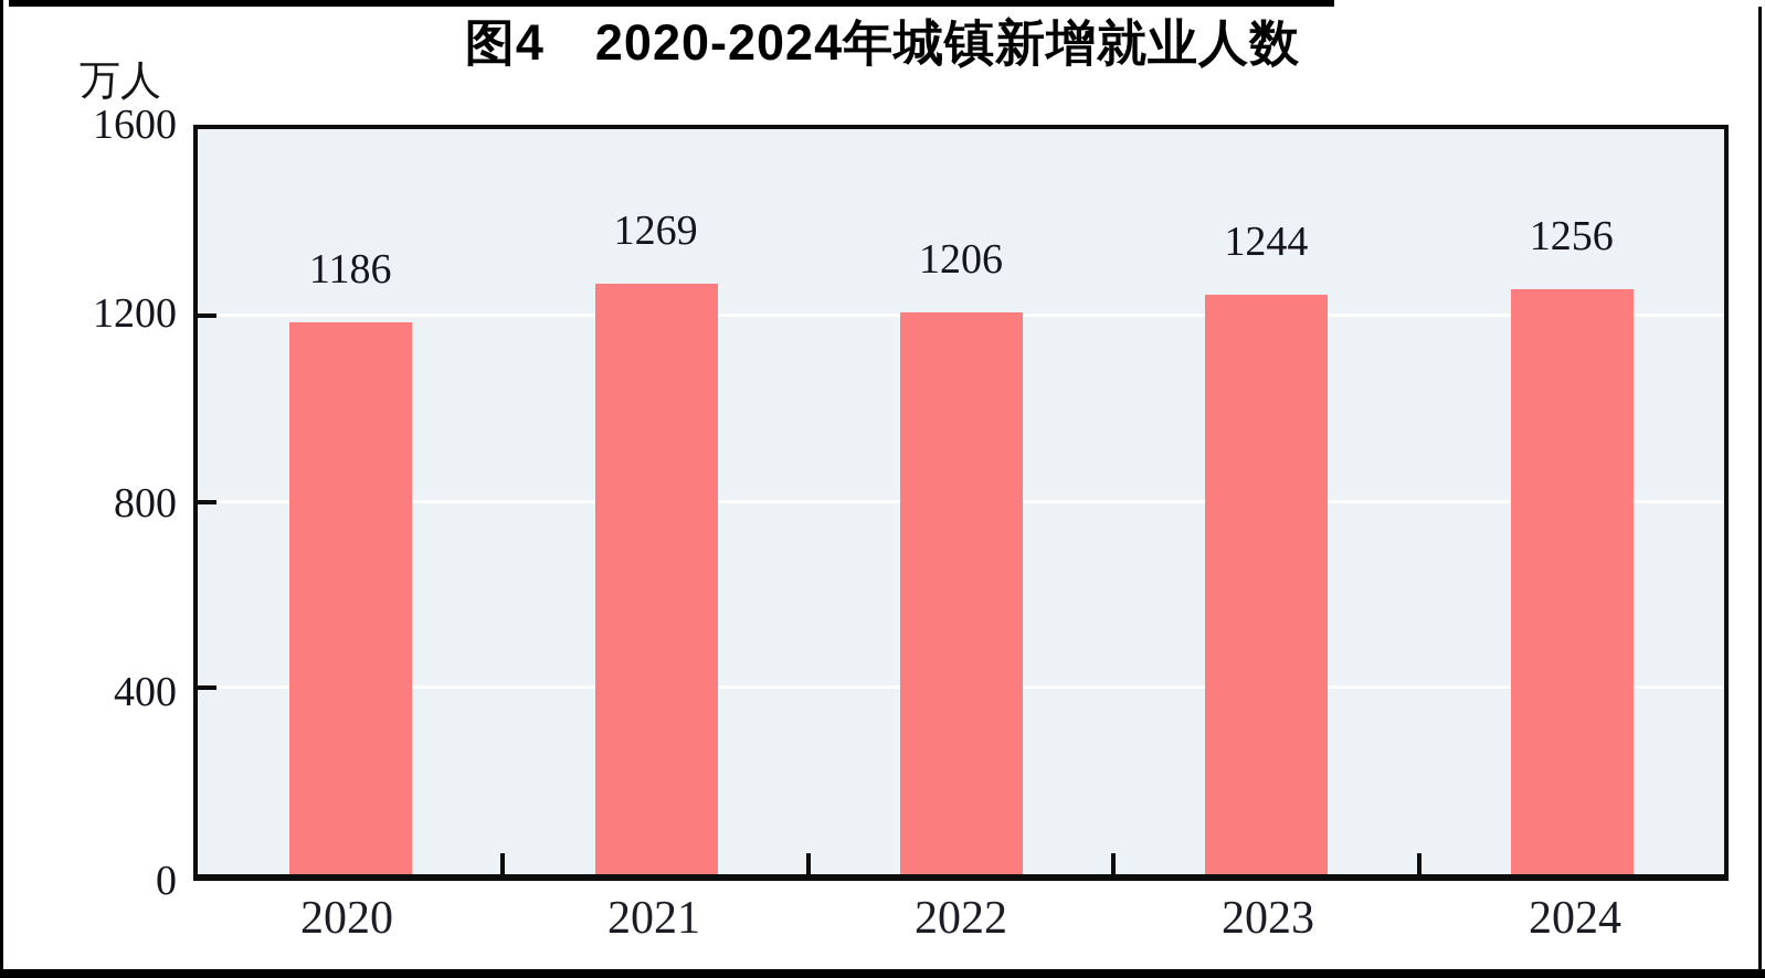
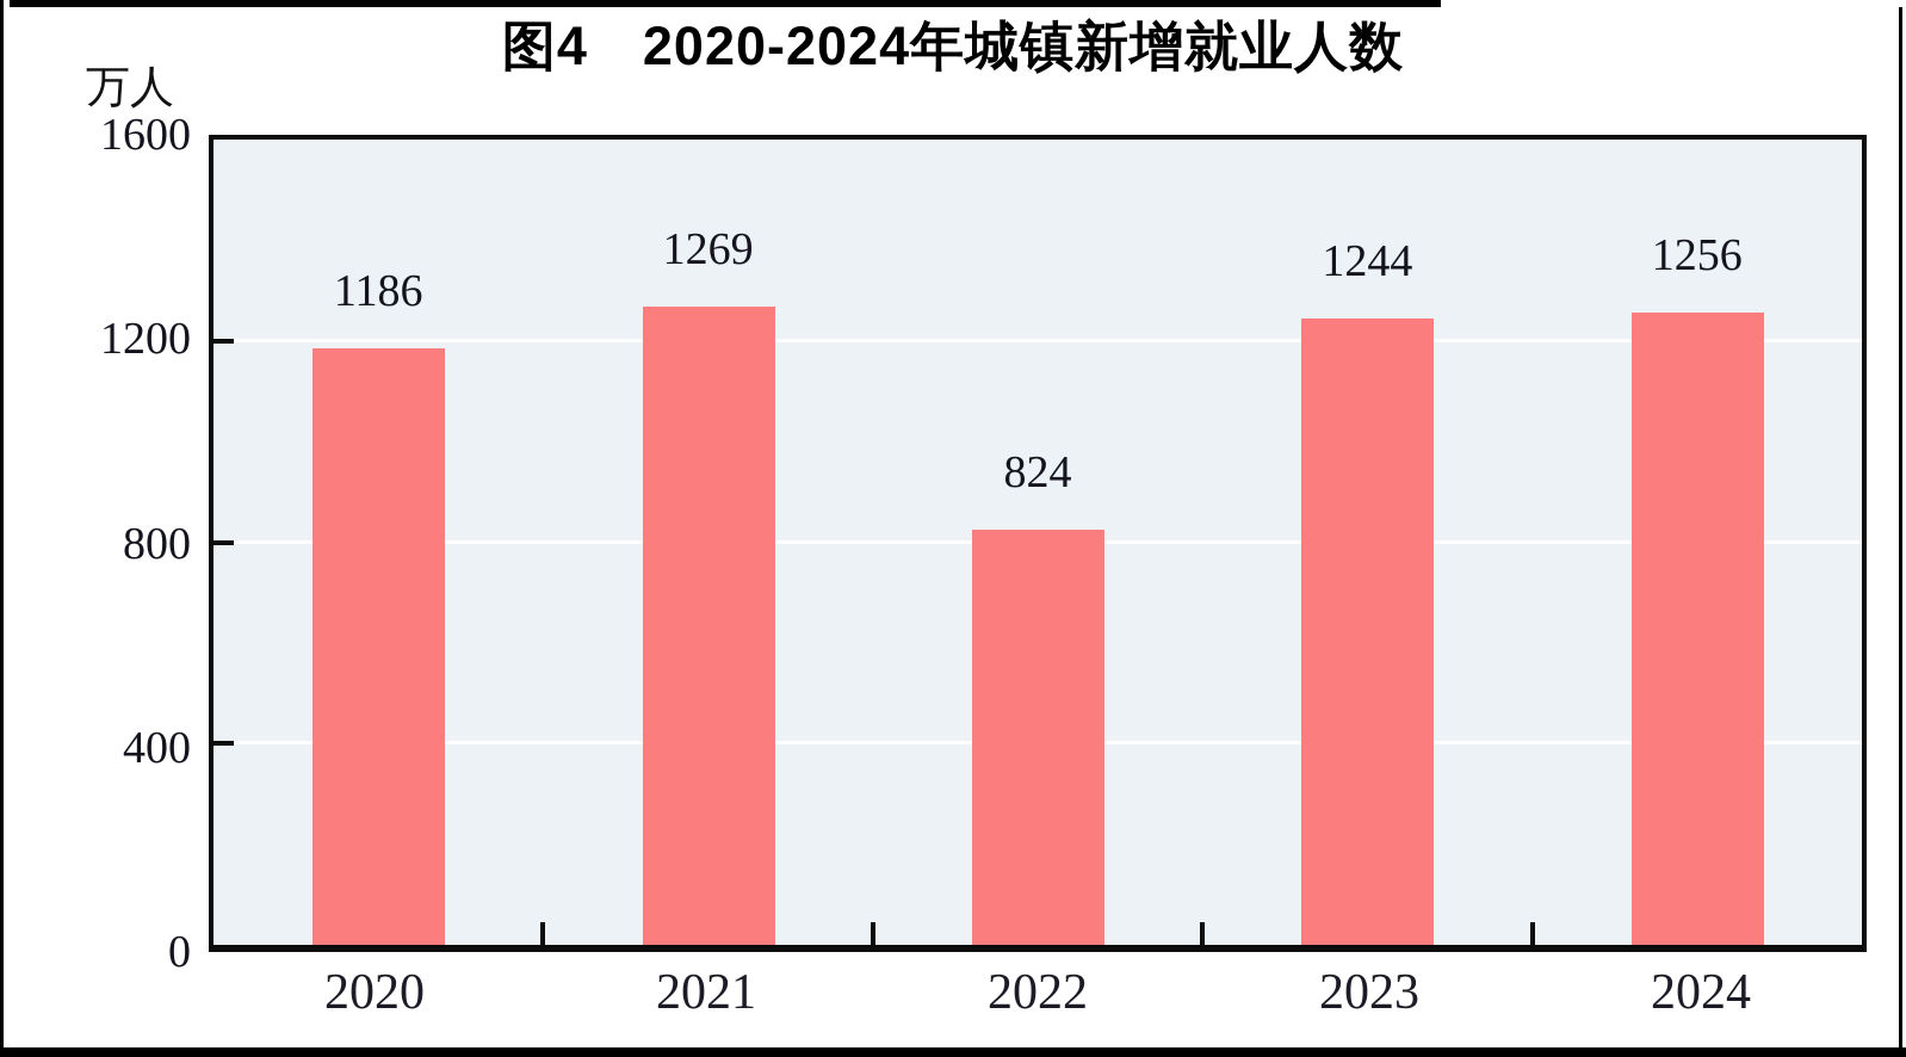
2022: 1206 -> 824
